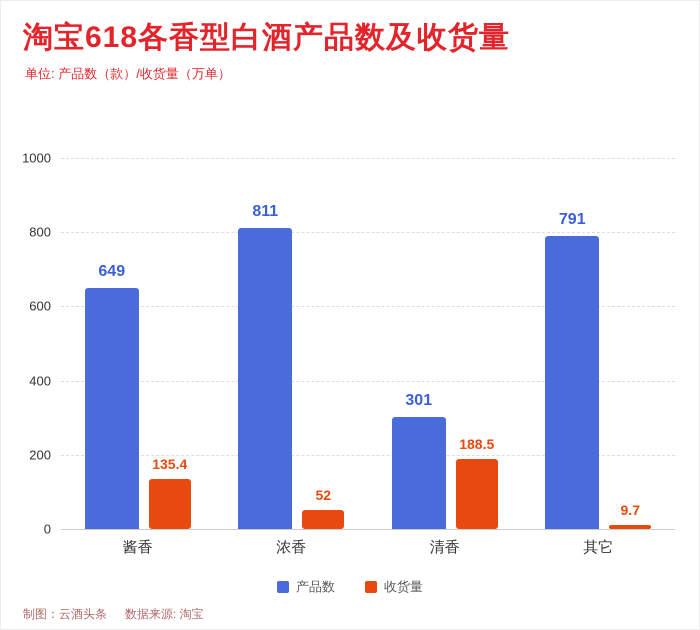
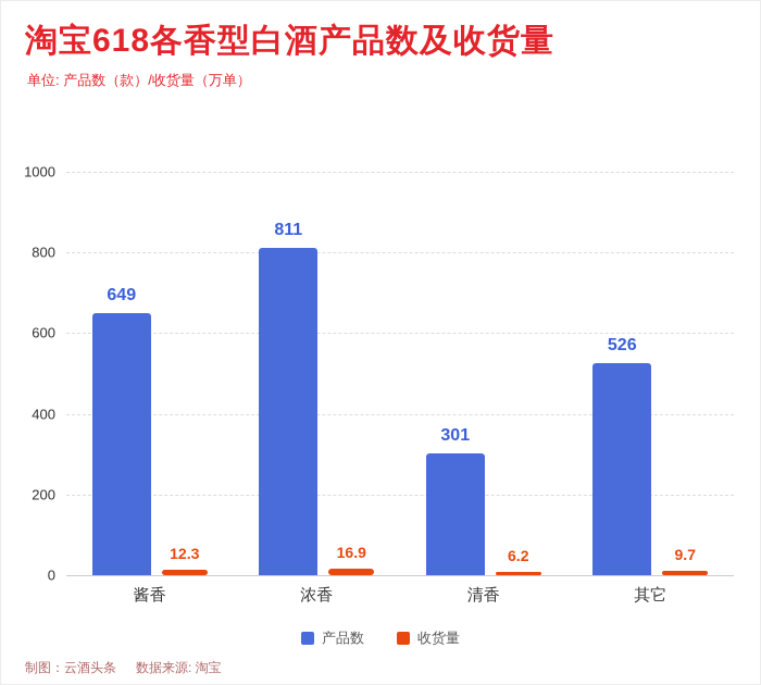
收货量/酱香: 135.4 -> 12.3
收货量/浓香: 52 -> 16.9
收货量/清香: 188.5 -> 6.2
产品数/其它: 791 -> 526
